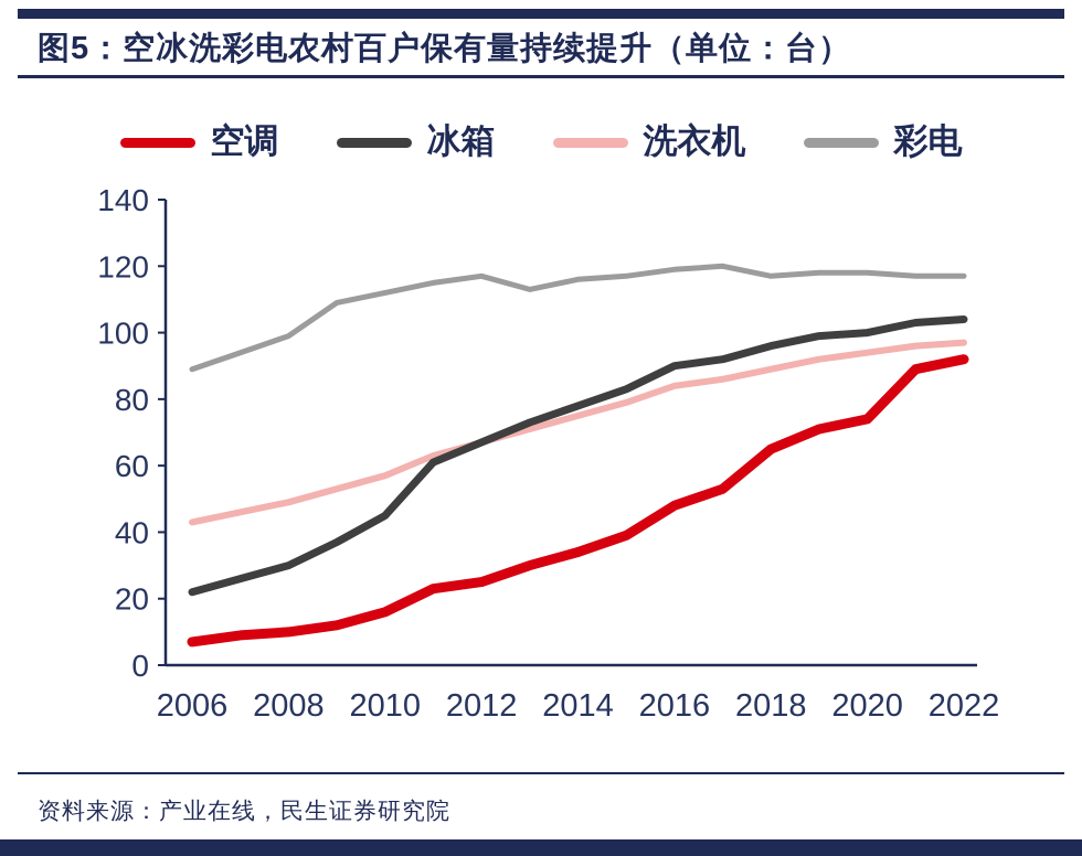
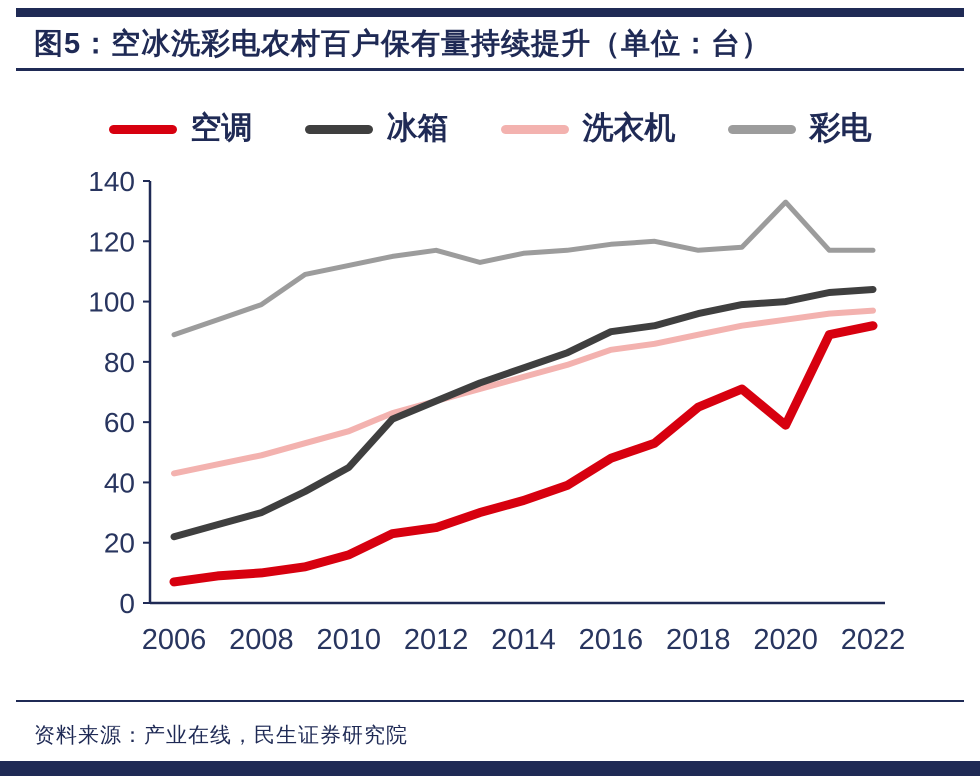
空调/2020: 74 -> 59
彩电/2020: 118 -> 133
